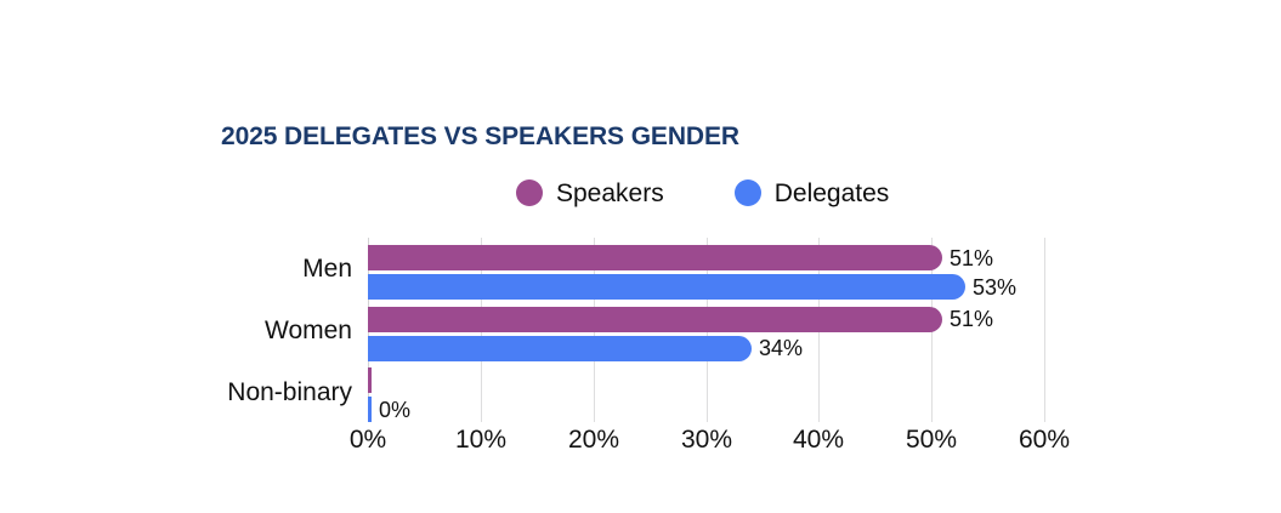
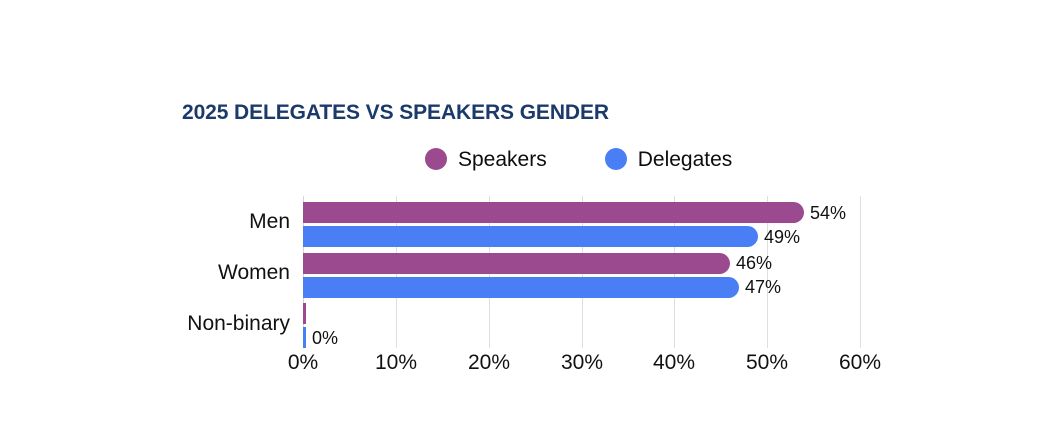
Speakers/Men: 51% -> 54%
Delegates/Men: 53% -> 49%
Speakers/Women: 51% -> 46%
Delegates/Women: 34% -> 47%
